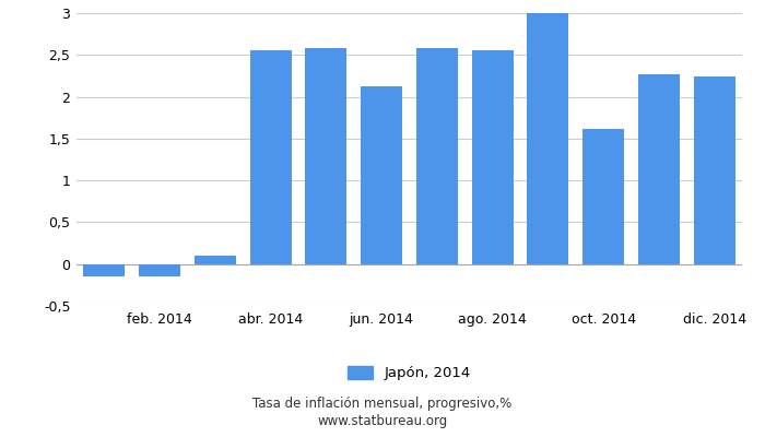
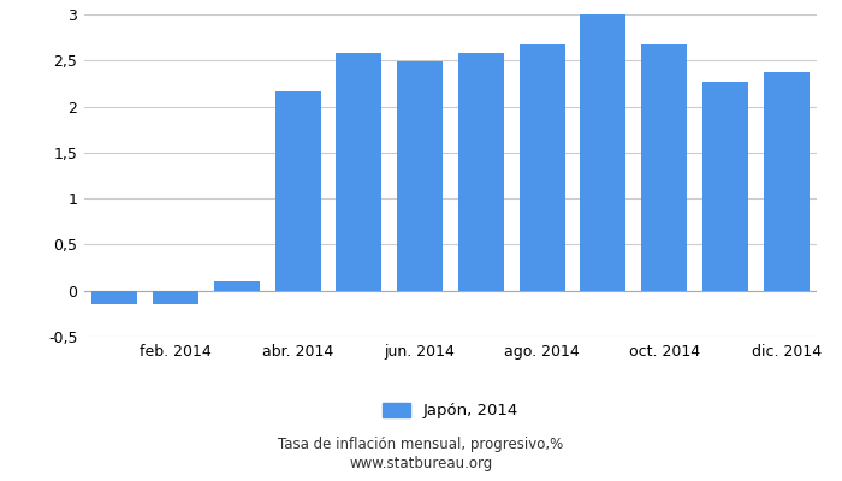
abr. 2014: 2,56 -> 2,16
jun. 2014: 2,12 -> 2,49
ago. 2014: 2,56 -> 2,67
oct. 2014: 1,62 -> 2,68
dic. 2014: 2,24 -> 2,37
